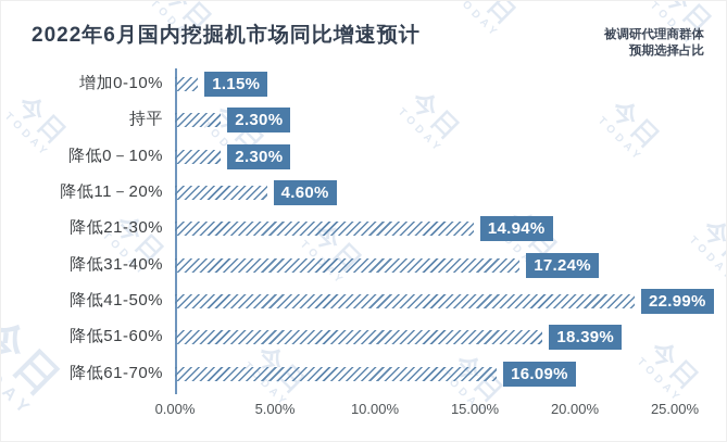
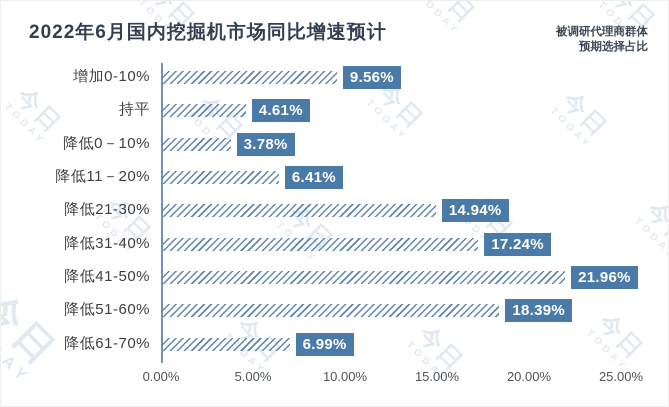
增加0-10%: 1.15% -> 9.56%
持平: 2.30% -> 4.61%
降低0－10%: 2.30% -> 3.78%
降低11－20%: 4.60% -> 6.41%
降低41-50%: 22.99% -> 21.96%
降低61-70%: 16.09% -> 6.99%
